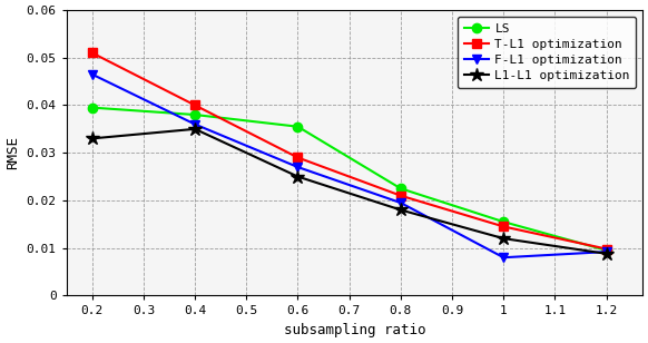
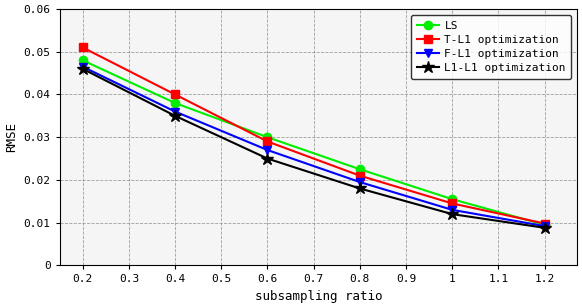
LS/0.2: 0.0395 -> 0.0480
L1-L1 optimization/0.2: 0.0330 -> 0.0460
LS/0.6: 0.0355 -> 0.0300
F-L1 optimization/1: 0.0080 -> 0.0130
